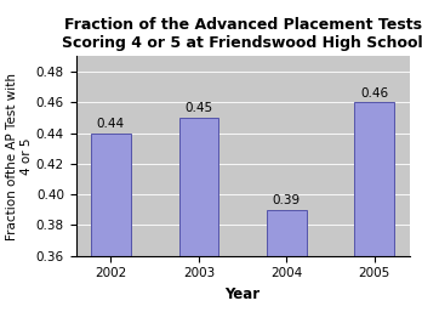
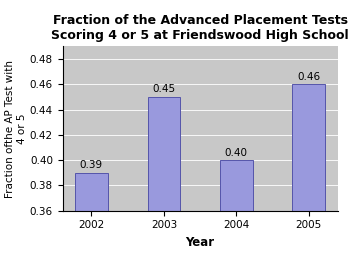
2002: 0.44 -> 0.39
2004: 0.39 -> 0.40
